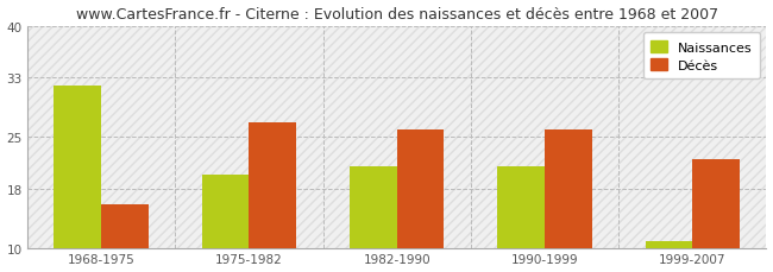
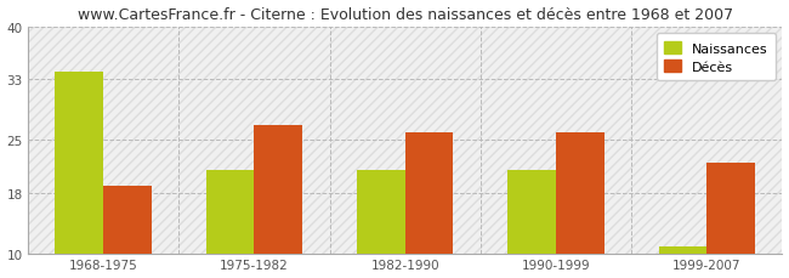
Naissances/1968-1975: 32 -> 34
Décès/1968-1975: 16 -> 19
Naissances/1975-1982: 20 -> 21
